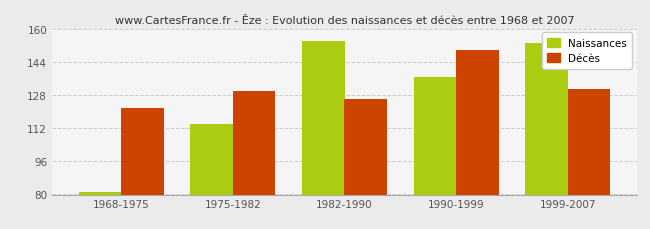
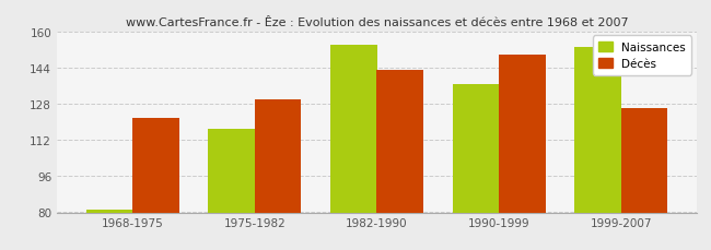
Naissances/1975-1982: 114 -> 117
Décès/1982-1990: 126 -> 143
Décès/1999-2007: 131 -> 126
